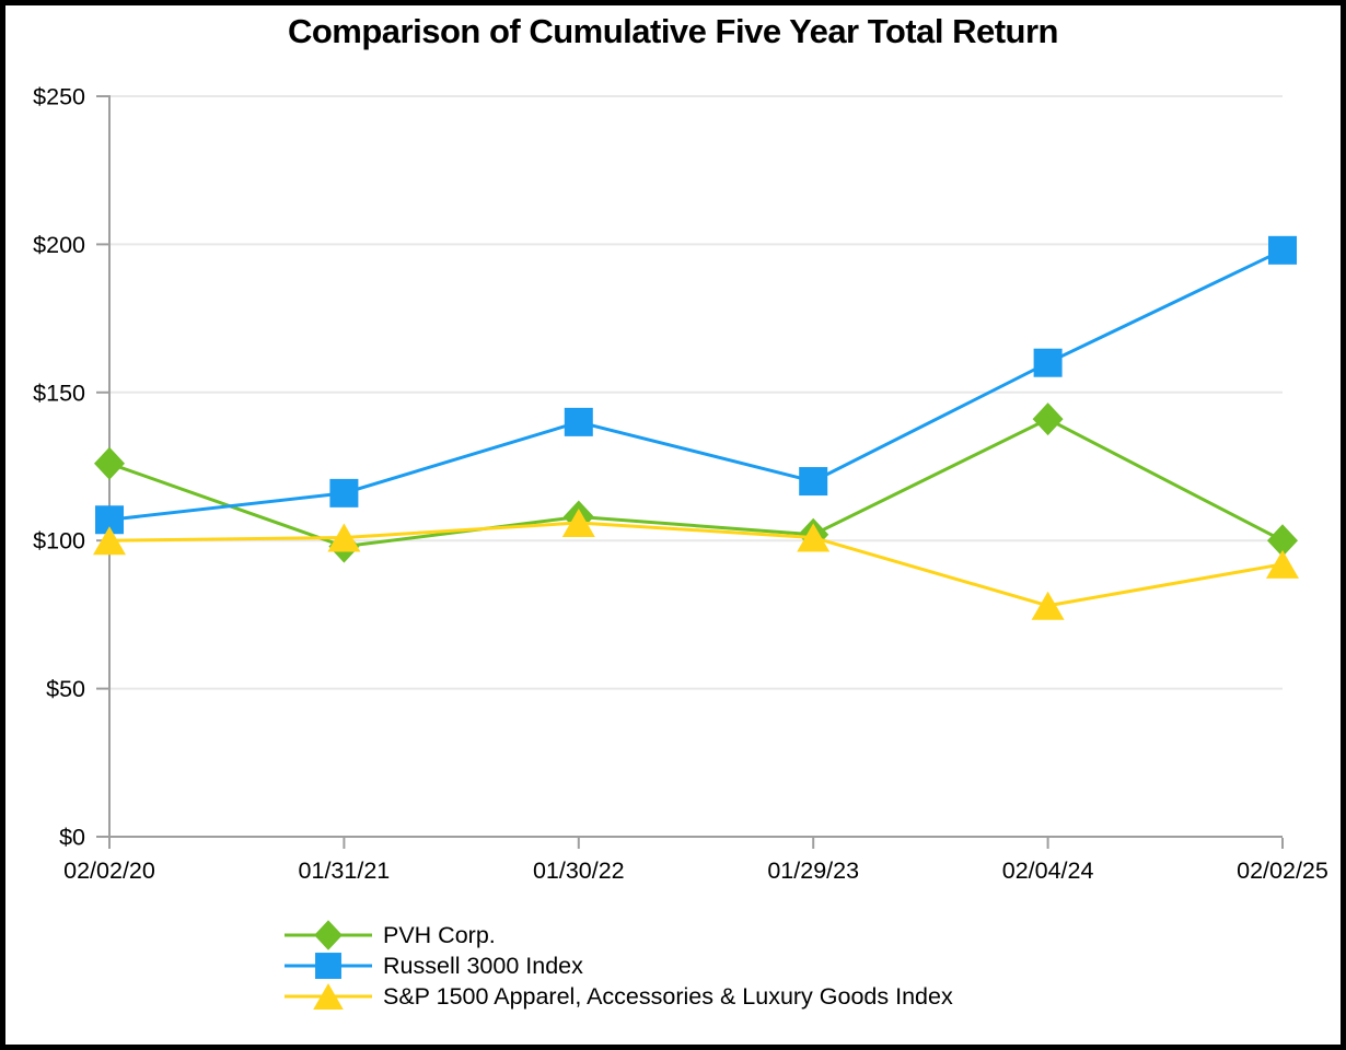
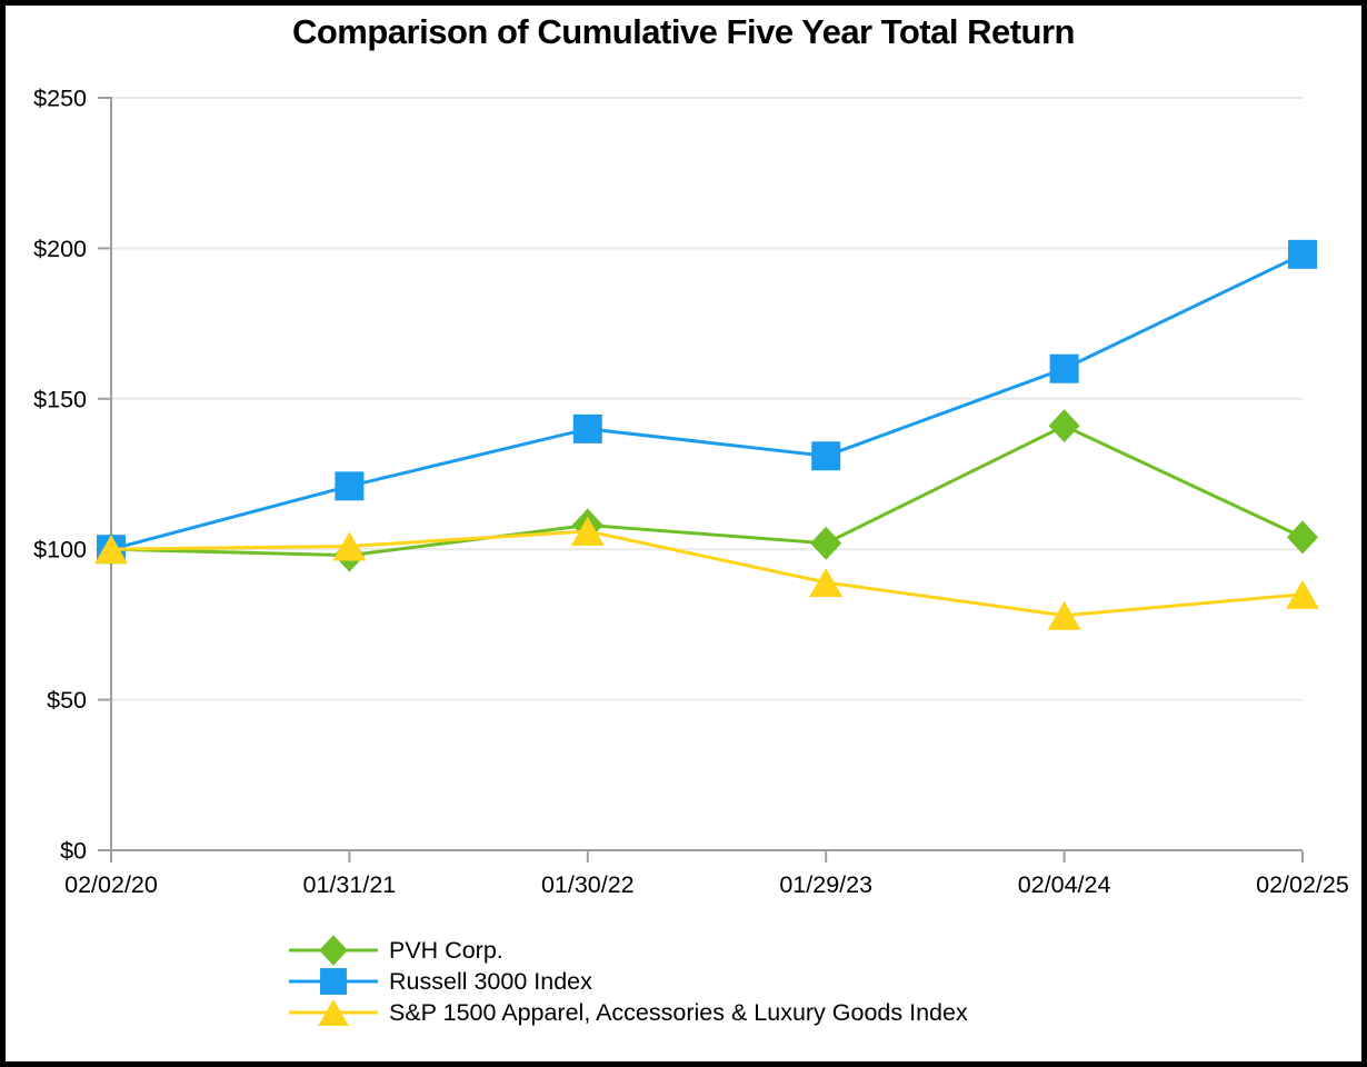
PVH Corp./02/02/20: $126 -> $100
Russell 3000 Index/02/02/20: $107 -> $100
Russell 3000 Index/01/31/21: $116 -> $121
Russell 3000 Index/01/29/23: $120 -> $131
S&P 1500 Apparel, Accessories & Luxury Goods Index/01/29/23: $101 -> $89
PVH Corp./02/02/25: $100 -> $104
S&P 1500 Apparel, Accessories & Luxury Goods Index/02/02/25: $92 -> $85
